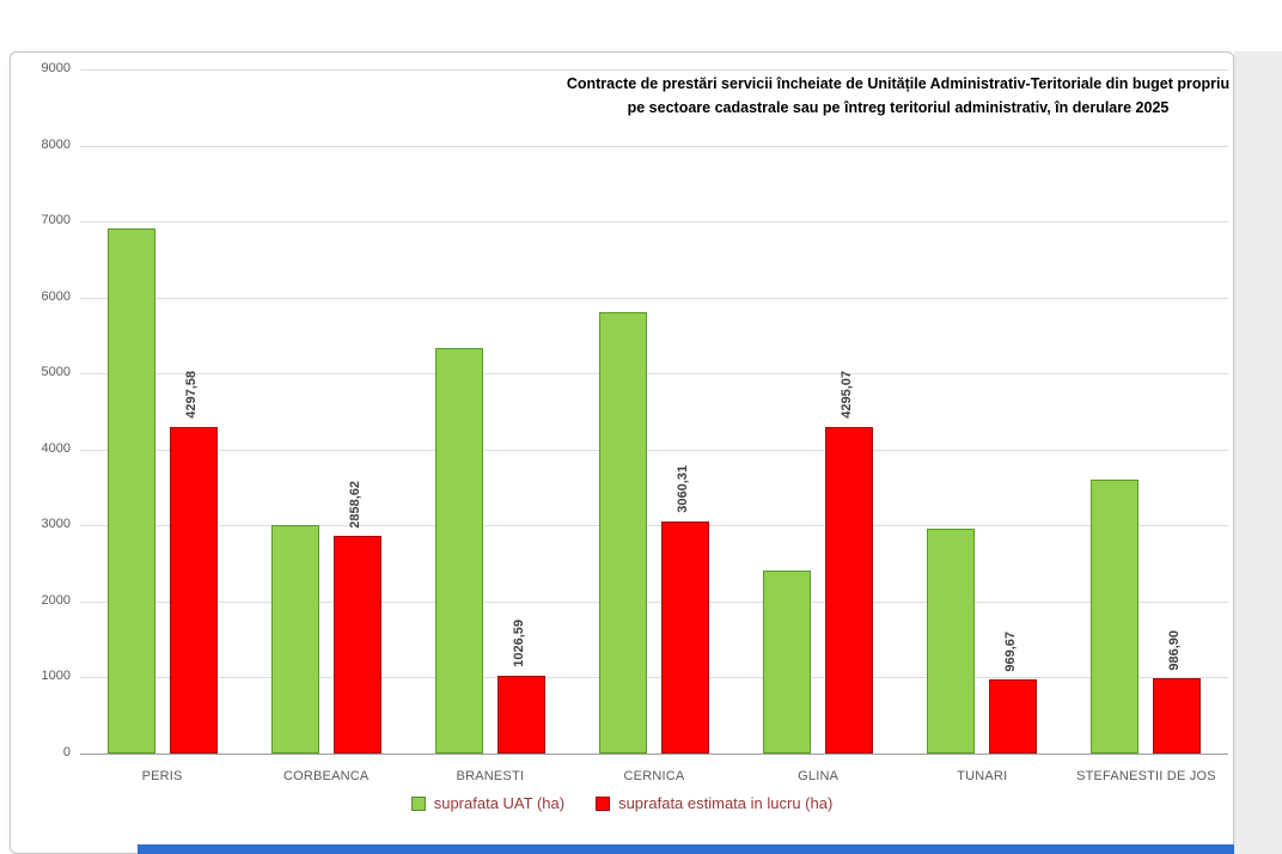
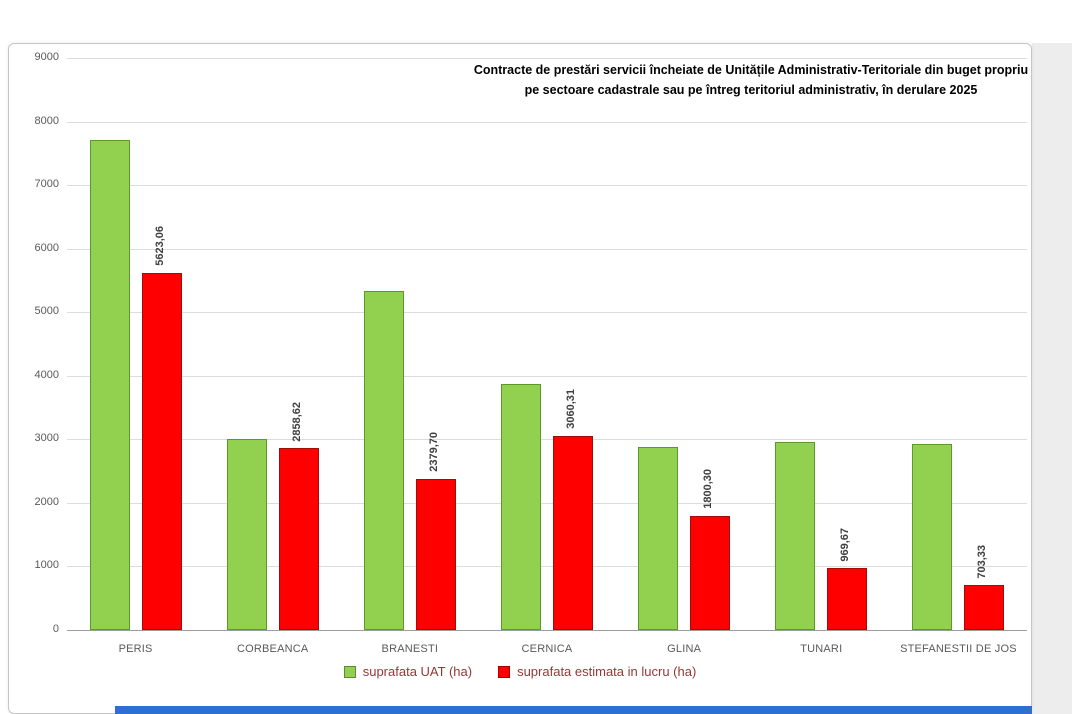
suprafata UAT (ha)/PERIS: 6900 -> 7700
suprafata estimata in lucru (ha)/PERIS: 4297,58 -> 5623,06
suprafata estimata in lucru (ha)/BRANESTI: 1026,59 -> 2379,70
suprafata UAT (ha)/CERNICA: 5800 -> 3900
suprafata UAT (ha)/GLINA: 2400 -> 2900
suprafata estimata in lucru (ha)/GLINA: 4295,07 -> 1800,30
suprafata UAT (ha)/STEFANESTII DE JOS: 3600 -> 2900
suprafata estimata in lucru (ha)/STEFANESTII DE JOS: 986,90 -> 703,33
